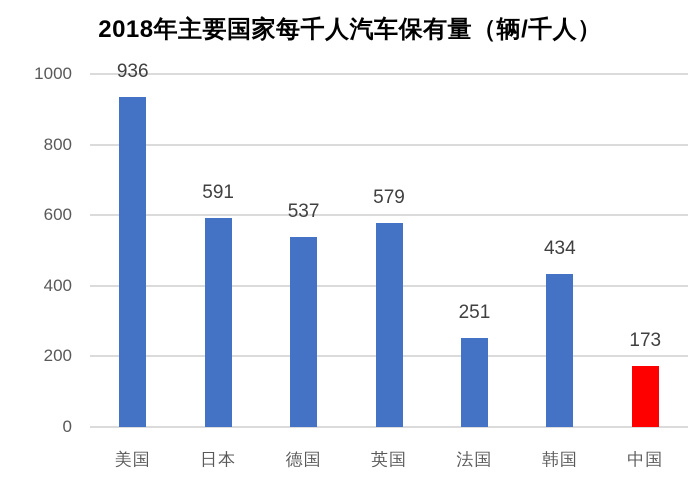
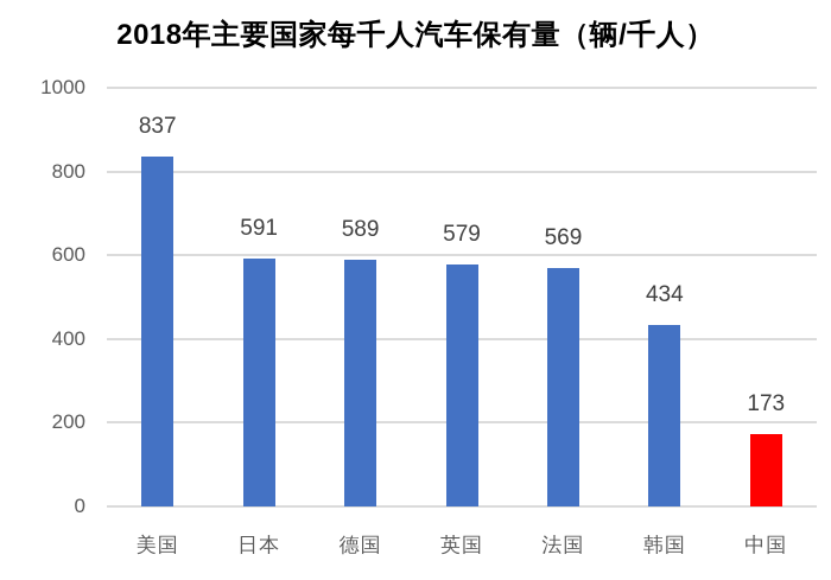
美国: 936 -> 837
德国: 537 -> 589
法国: 251 -> 569
